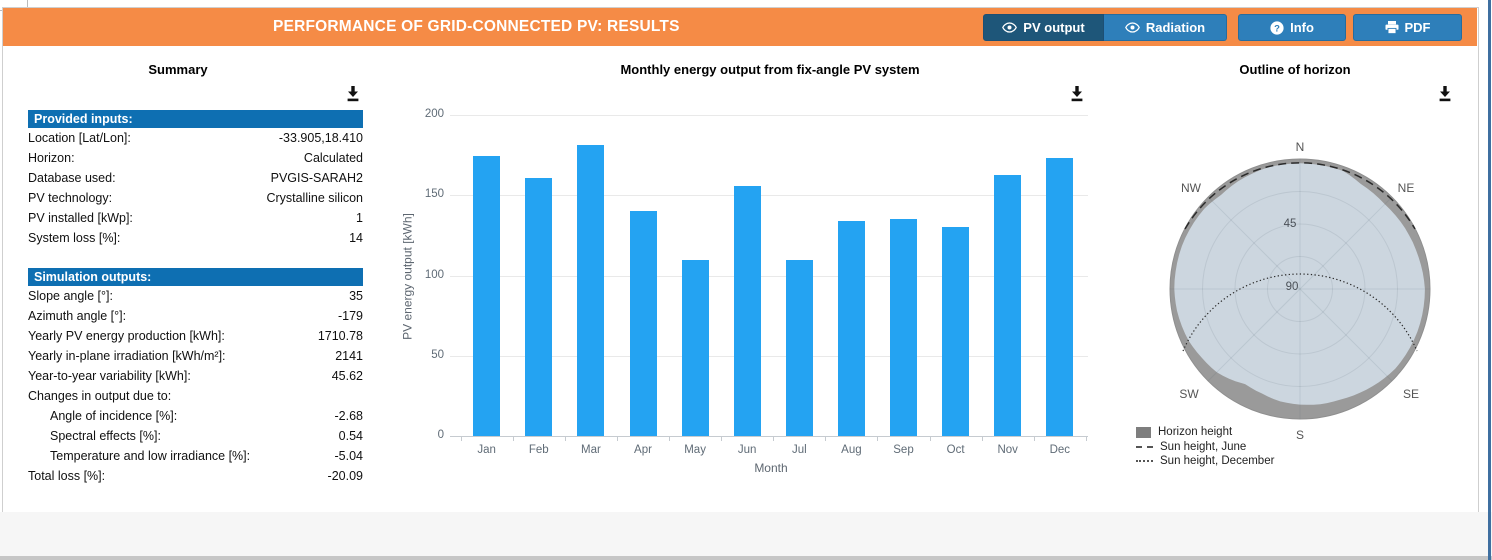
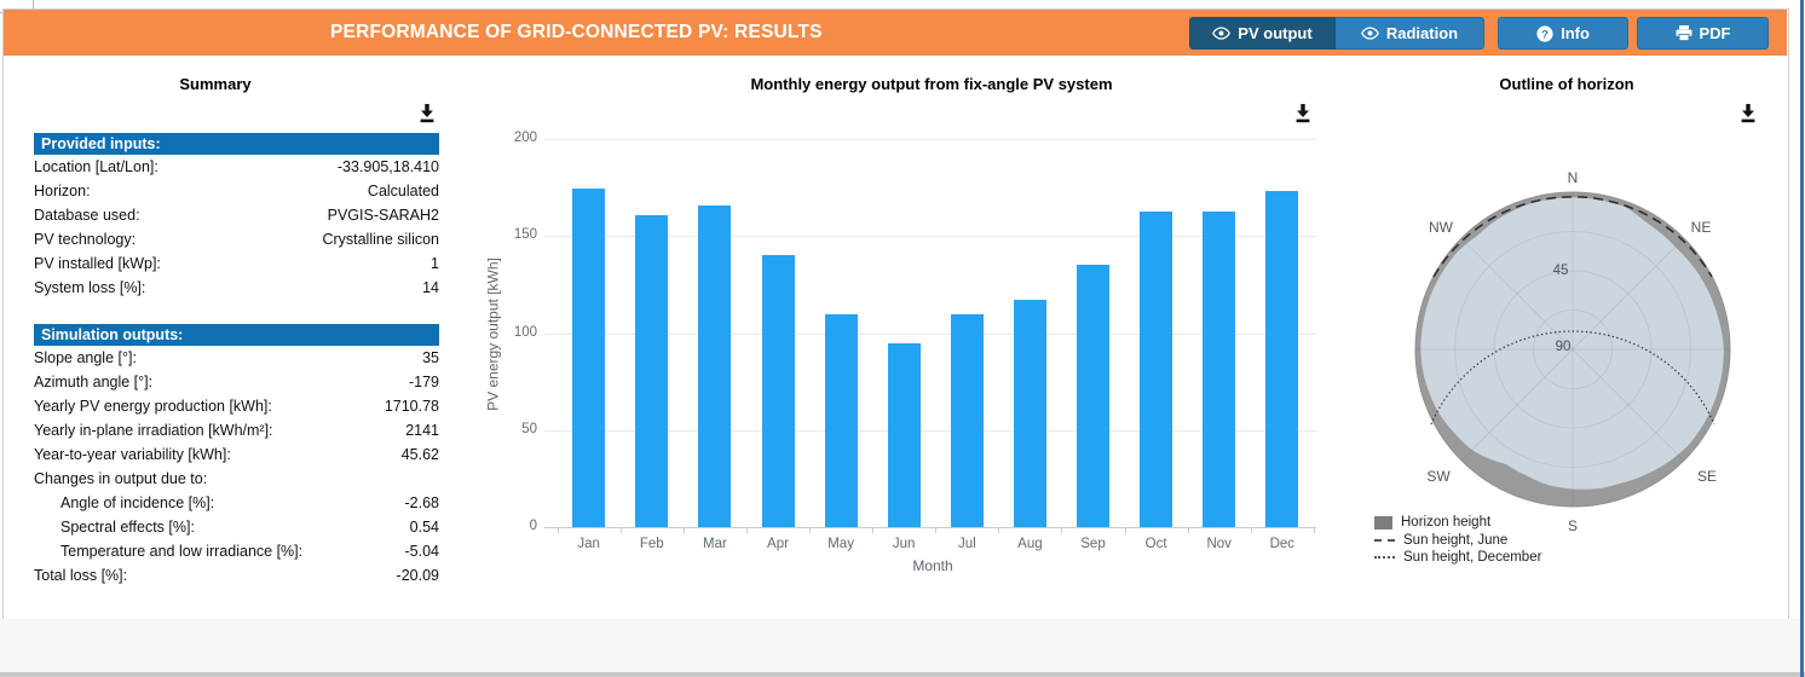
Mar: 181 -> 166
Jun: 156 -> 95
Aug: 134 -> 117
Oct: 130 -> 162
